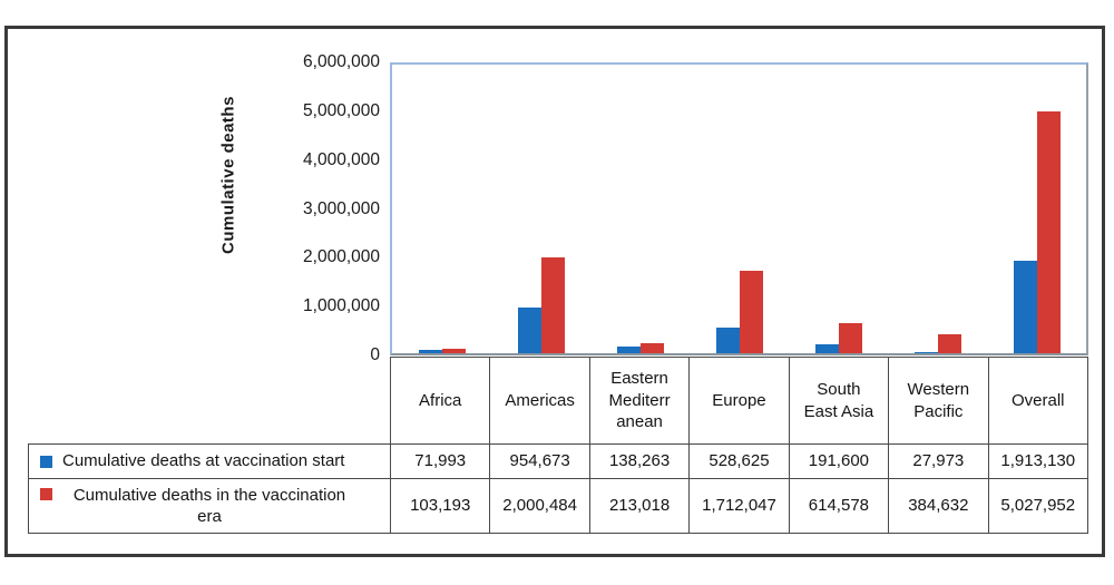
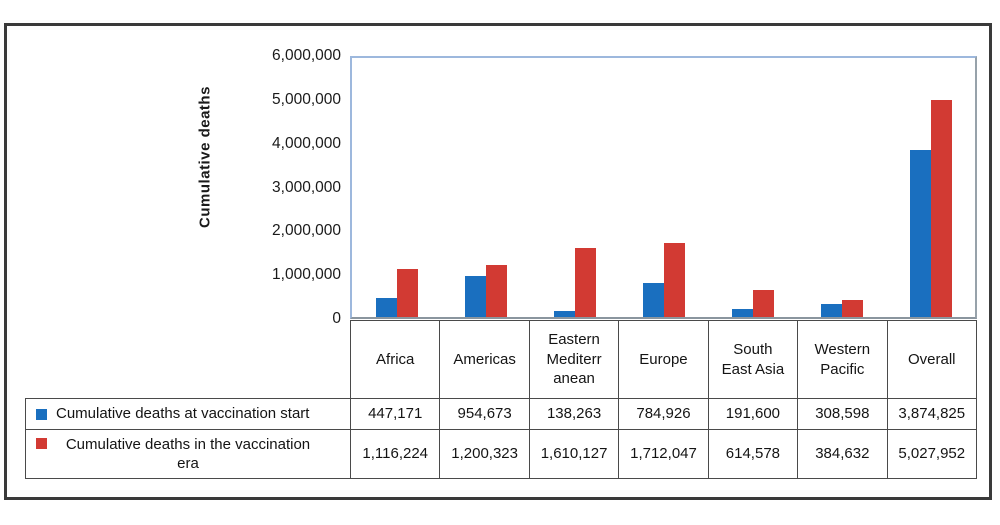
Cumulative deaths at vaccination start/Africa: 71,993 -> 447,171
Cumulative deaths in the vaccination era/Africa: 103,193 -> 1,116,224
Cumulative deaths in the vaccination era/Americas: 2,000,484 -> 1,200,323
Cumulative deaths in the vaccination era/Eastern Mediterranean: 213,018 -> 1,610,127
Cumulative deaths at vaccination start/Europe: 528,625 -> 784,926
Cumulative deaths at vaccination start/Western Pacific: 27,973 -> 308,598
Cumulative deaths at vaccination start/Overall: 1,913,130 -> 3,874,825
